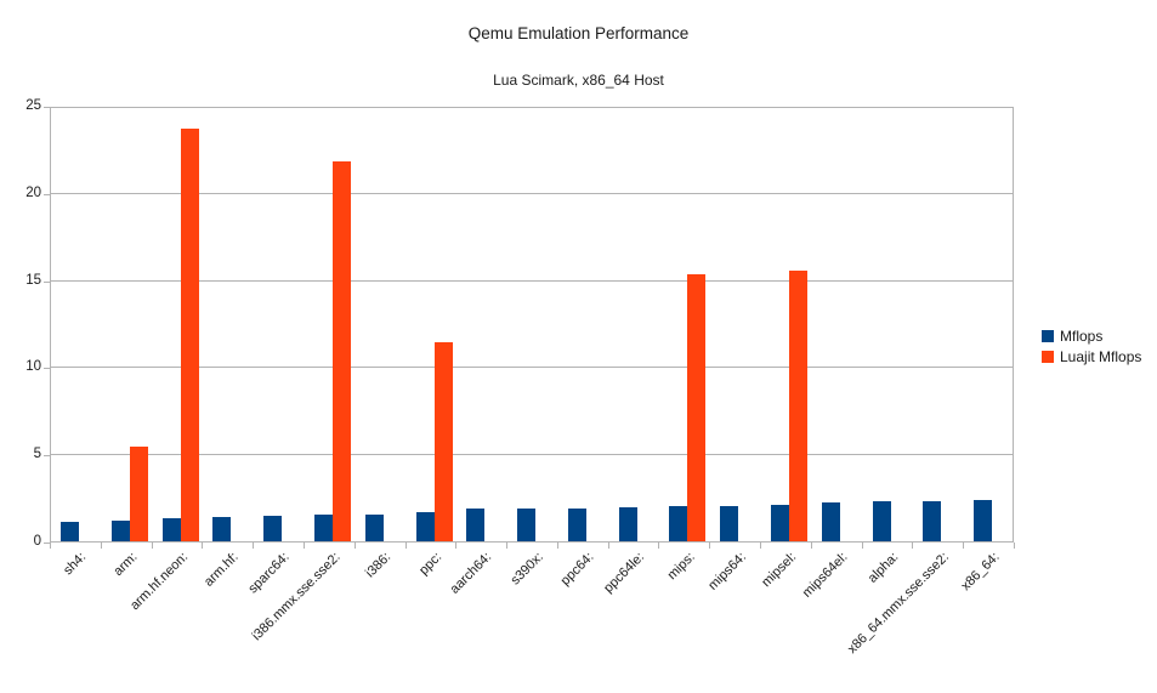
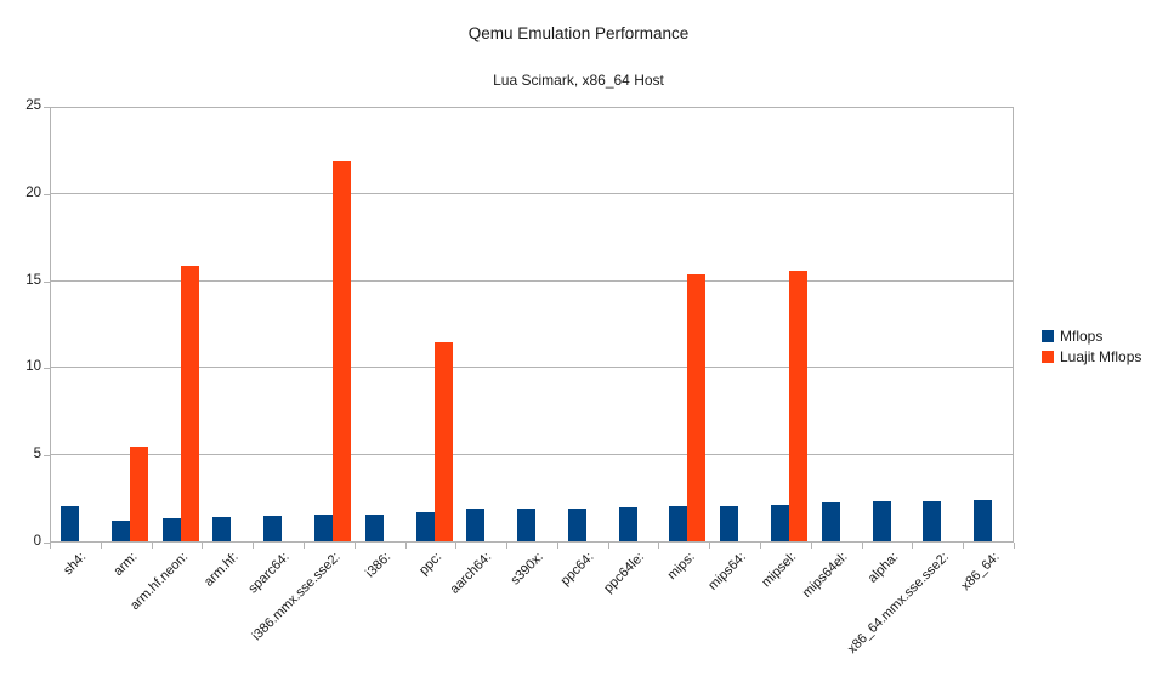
Mflops/sh4:: 1.1 -> 2.0
Luajit Mflops/arm.hf.neon:: 23.7 -> 15.8
